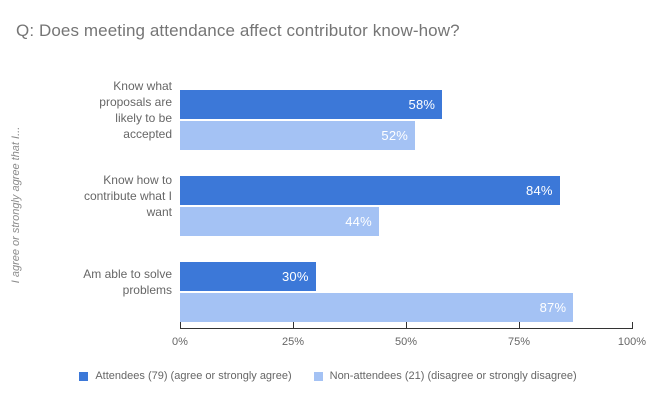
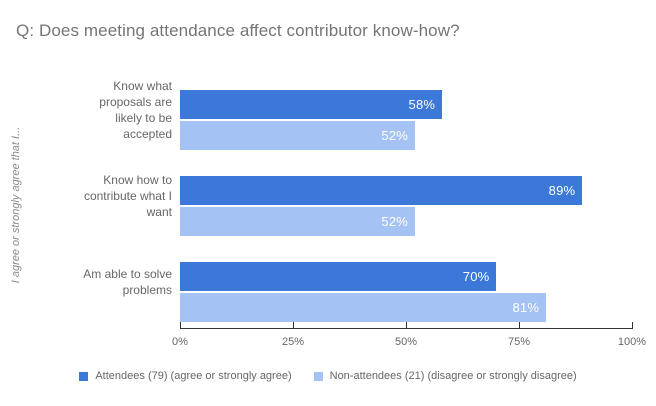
Attendees (79) (agree or strongly agree)/Know how to contribute what I want: 84% -> 89%
Non-attendees (21) (disagree or strongly disagree)/Know how to contribute what I want: 44% -> 52%
Attendees (79) (agree or strongly agree)/Am able to solve problems: 30% -> 70%
Non-attendees (21) (disagree or strongly disagree)/Am able to solve problems: 87% -> 81%
